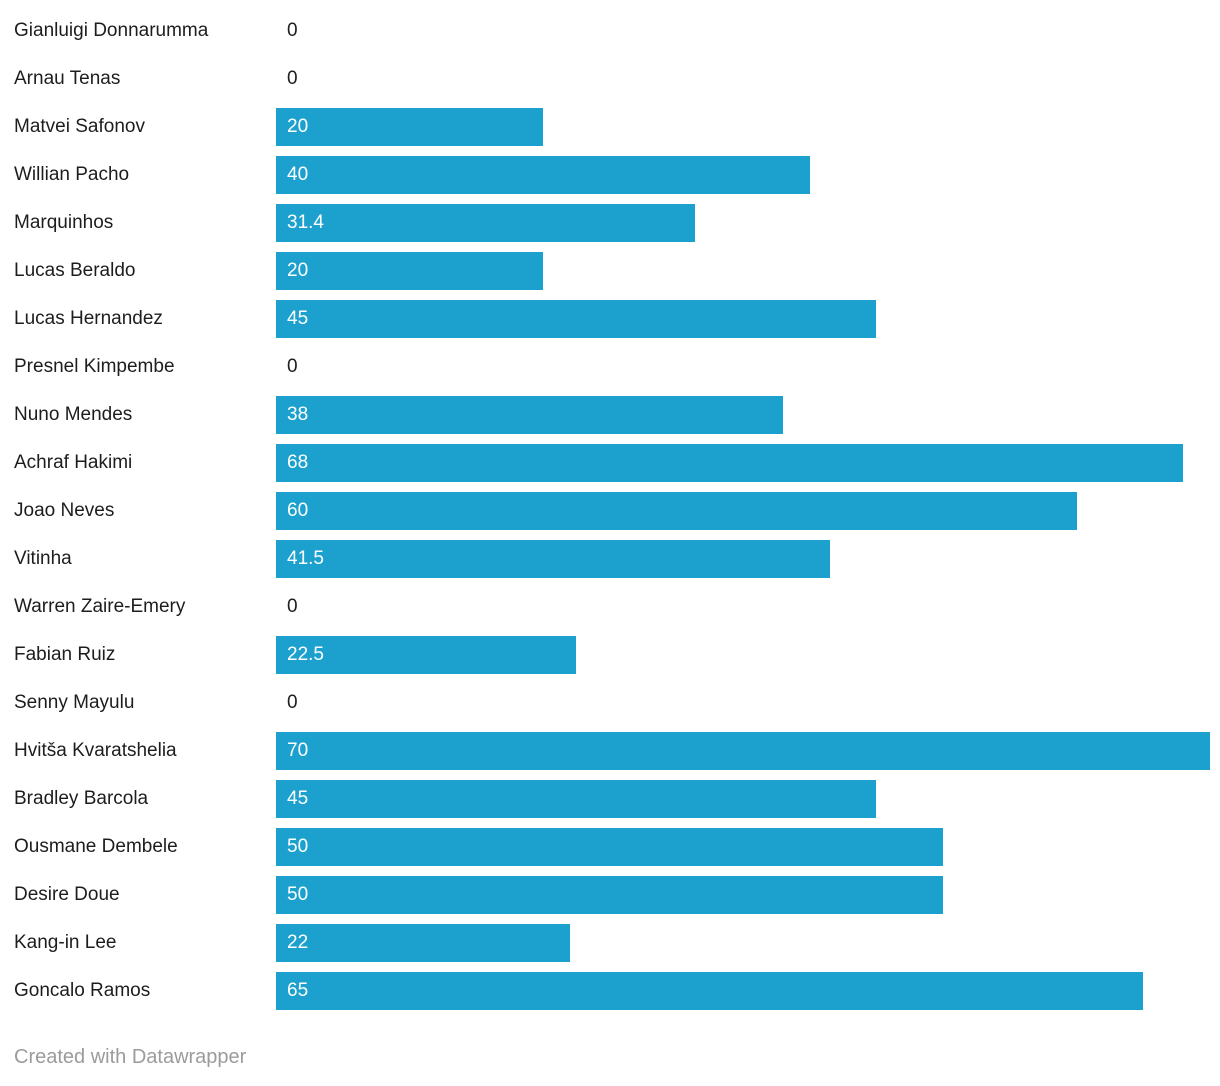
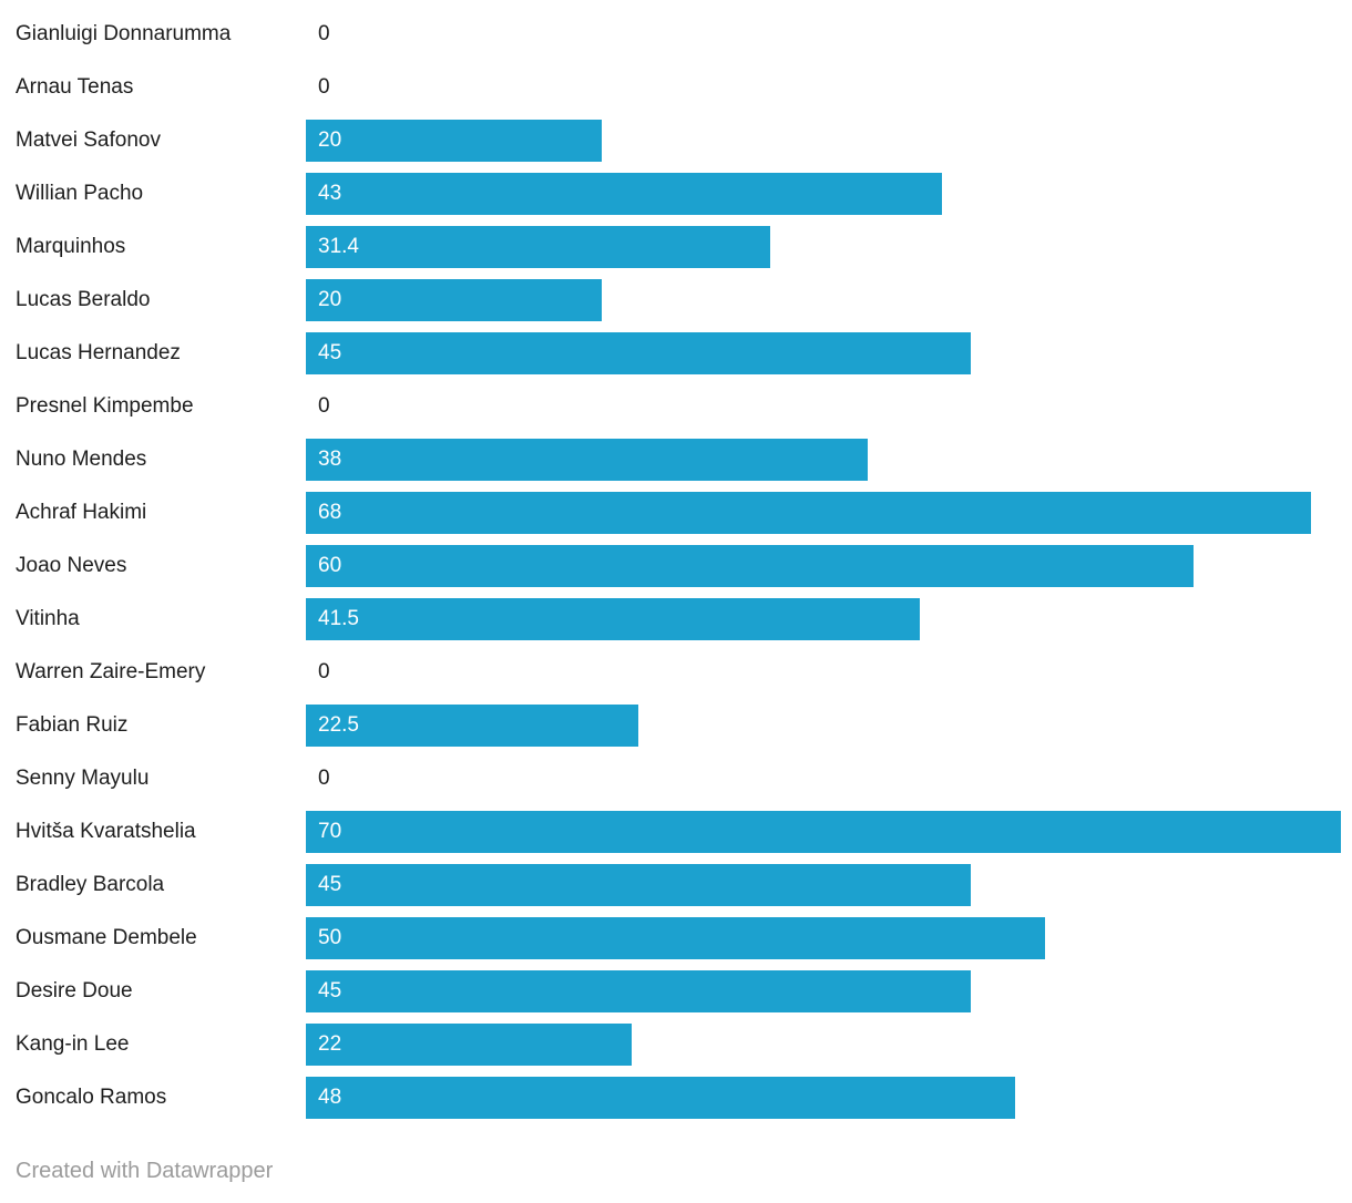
Willian Pacho: 40 -> 43
Desire Doue: 50 -> 45
Goncalo Ramos: 65 -> 48
